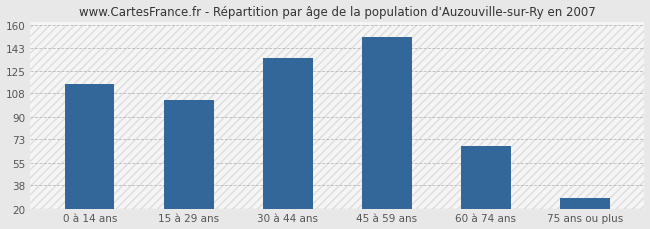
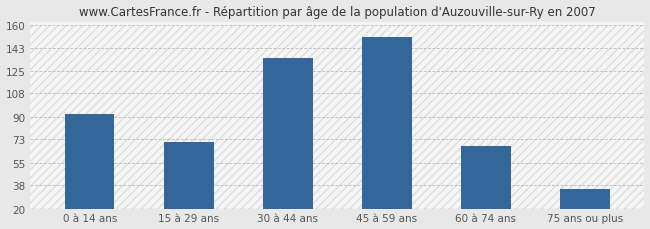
0 à 14 ans: 115 -> 92
15 à 29 ans: 103 -> 71
75 ans ou plus: 28 -> 35
